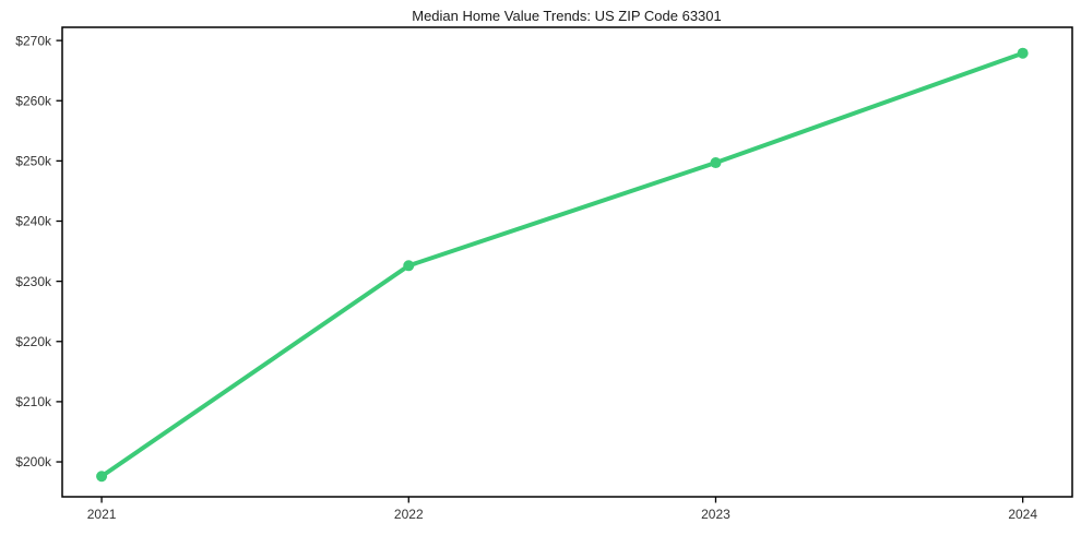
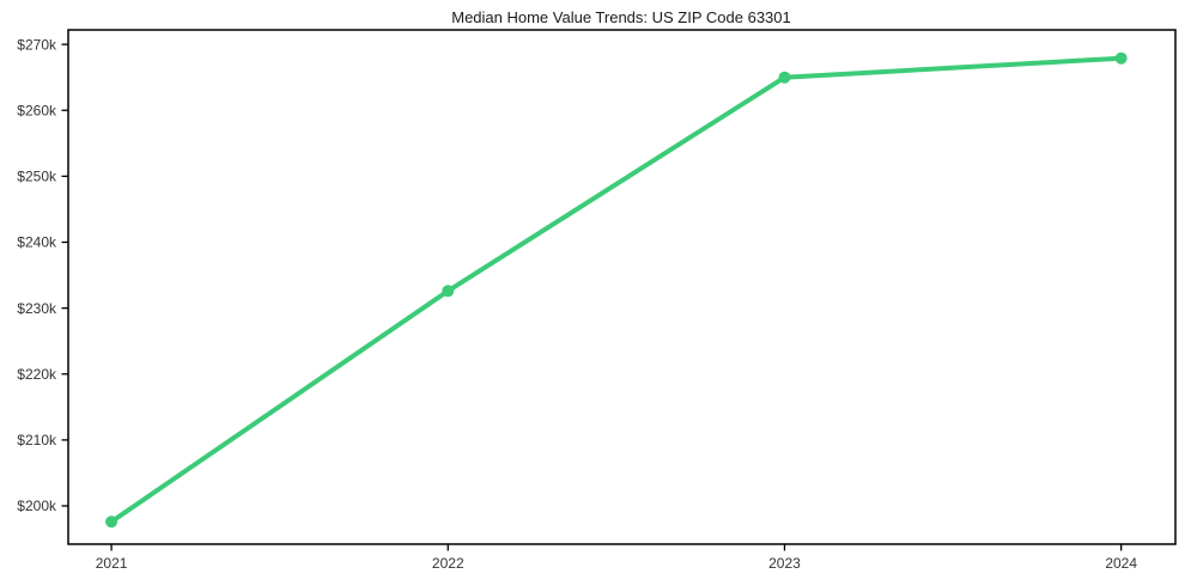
2023: $250k -> $265k
